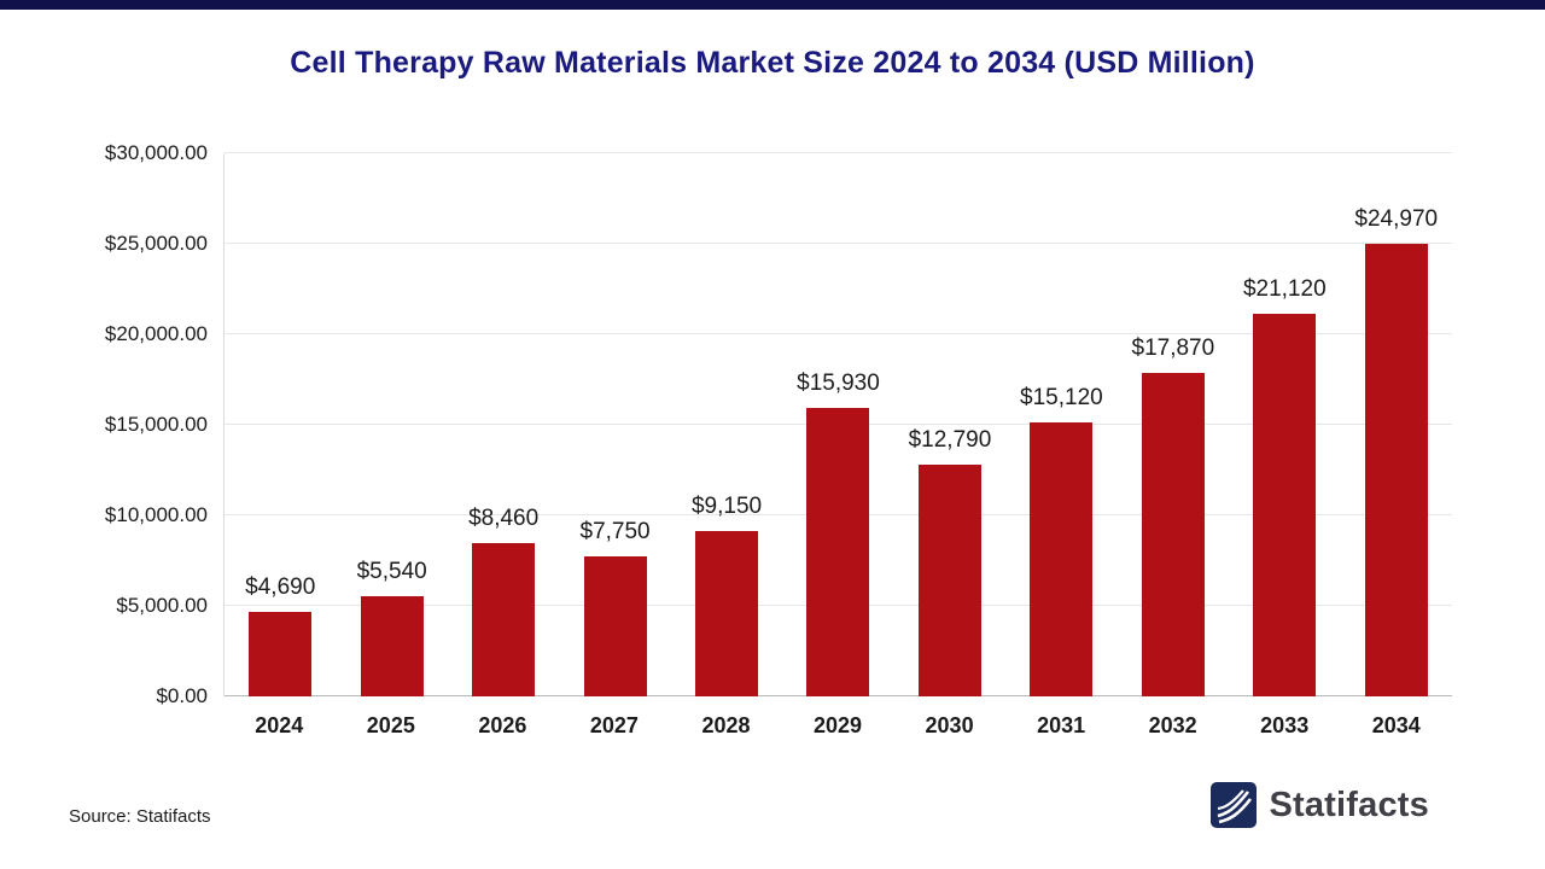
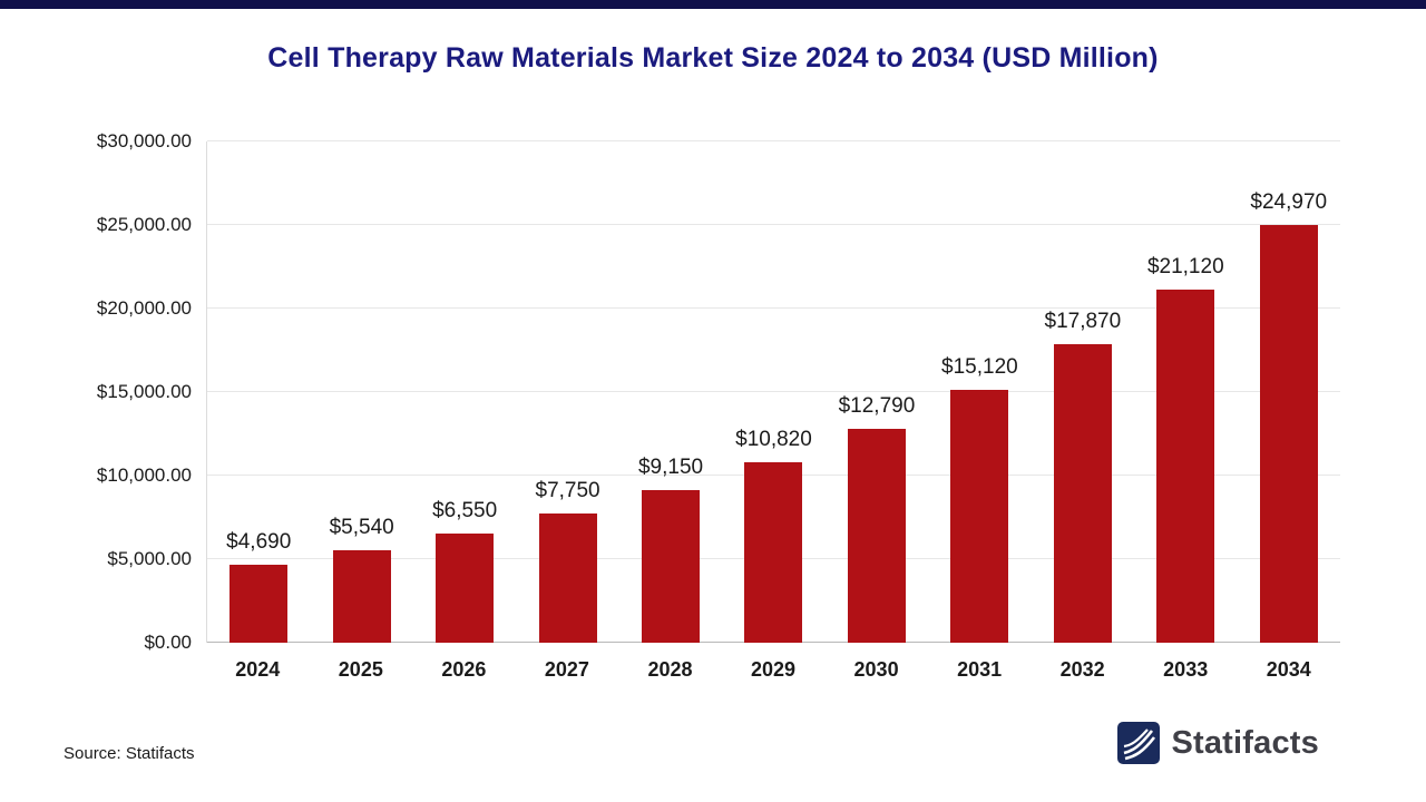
2026: $8,460 -> $6,550
2029: $15,930 -> $10,820
